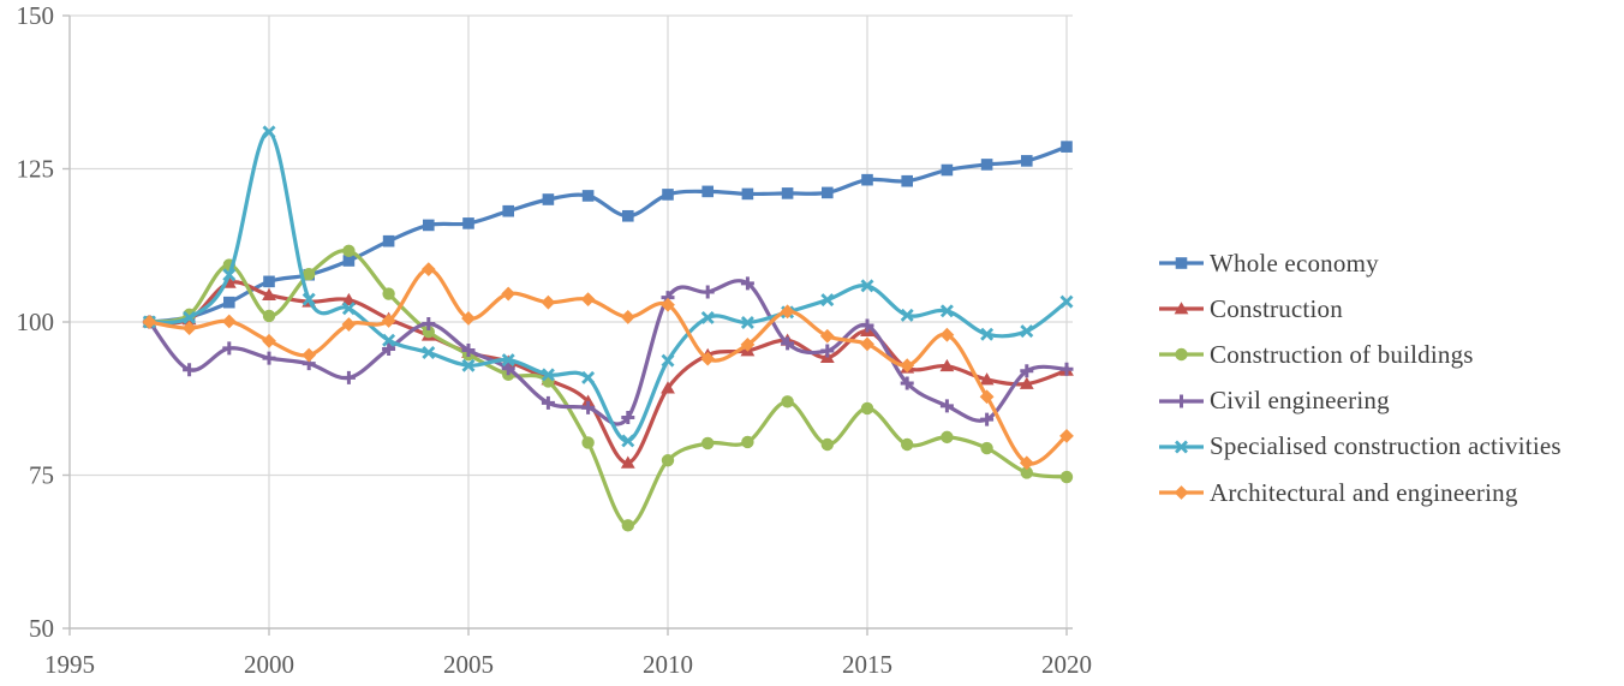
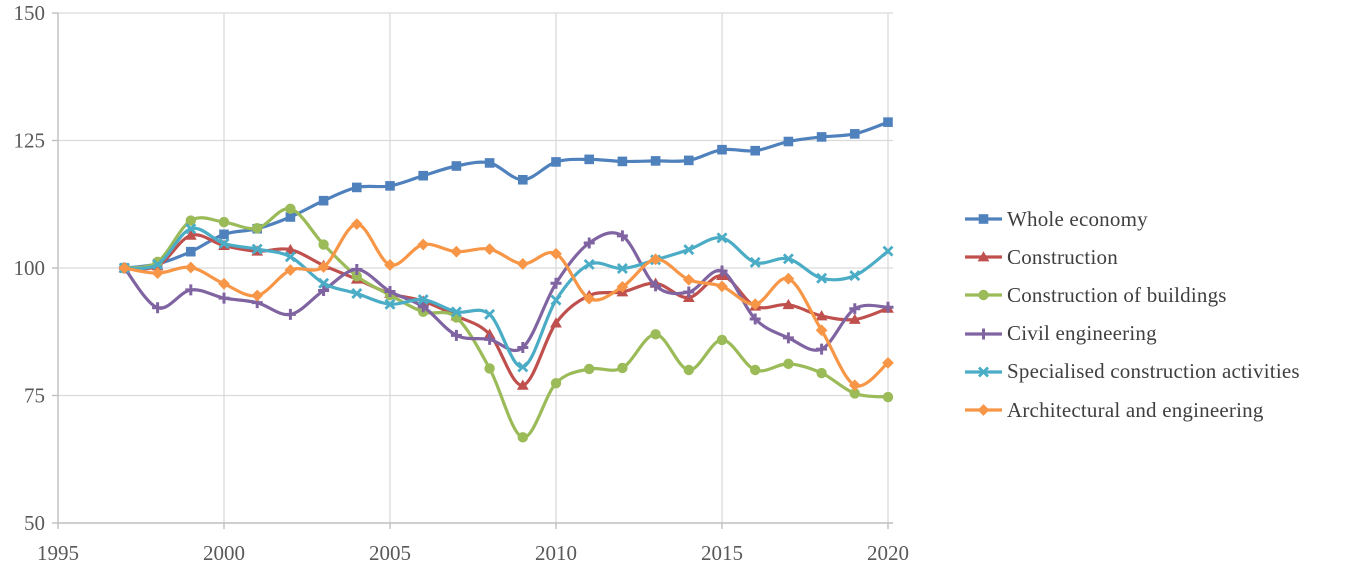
Construction of buildings/2000: 101 -> 109
Specialised construction activities/2000: 131 -> 105
Civil engineering/2010: 104 -> 97
